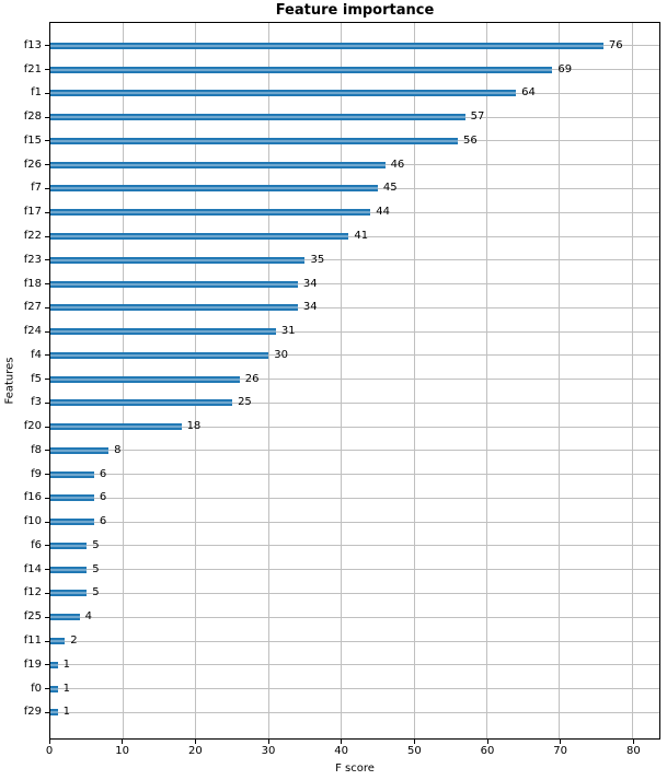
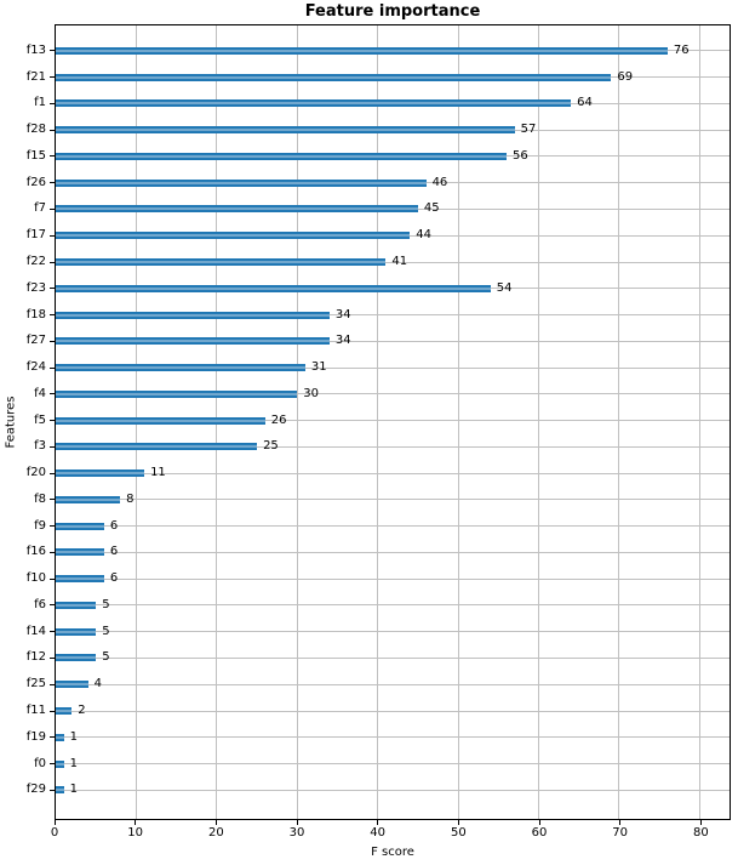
f23: 35 -> 54
f20: 18 -> 11
